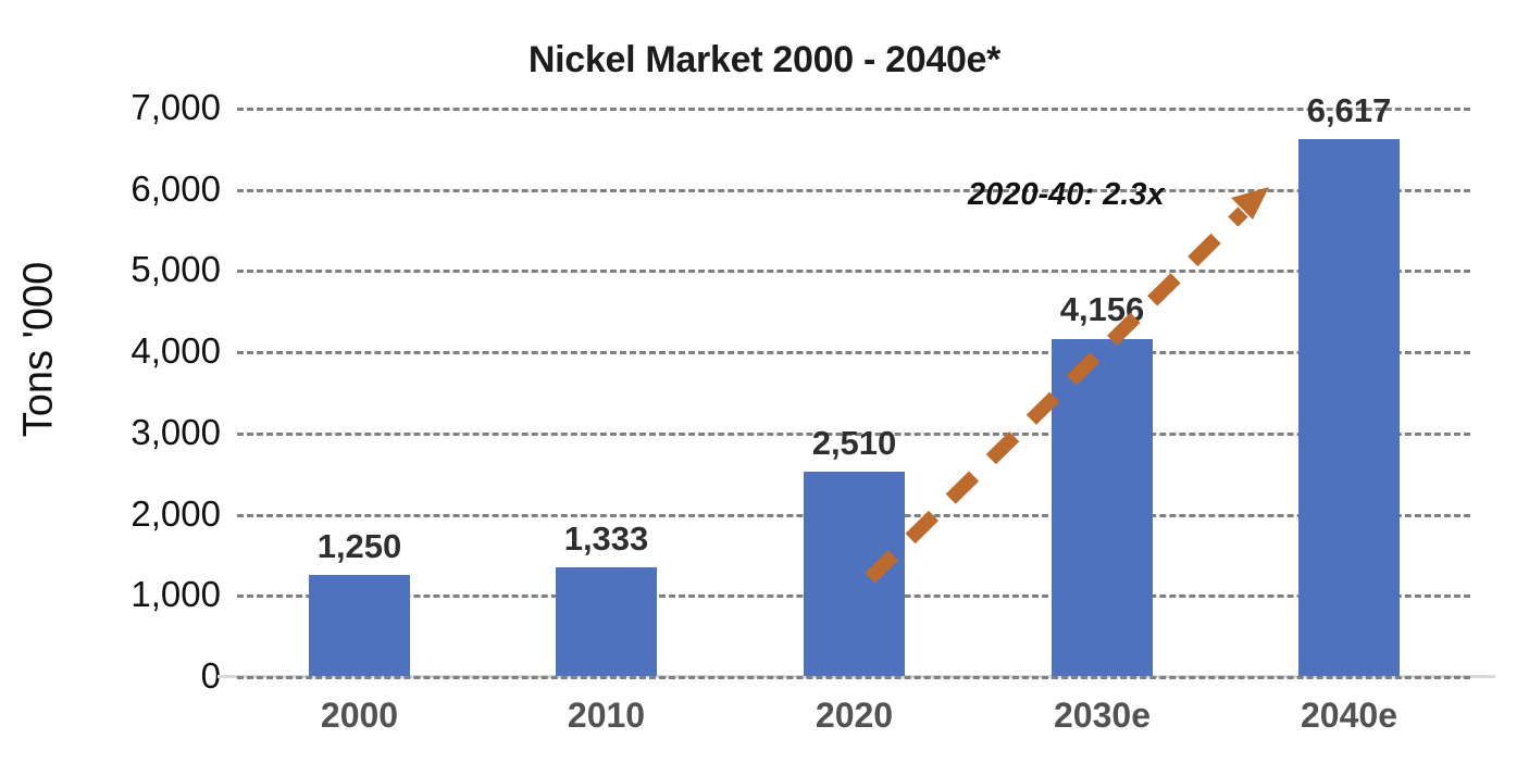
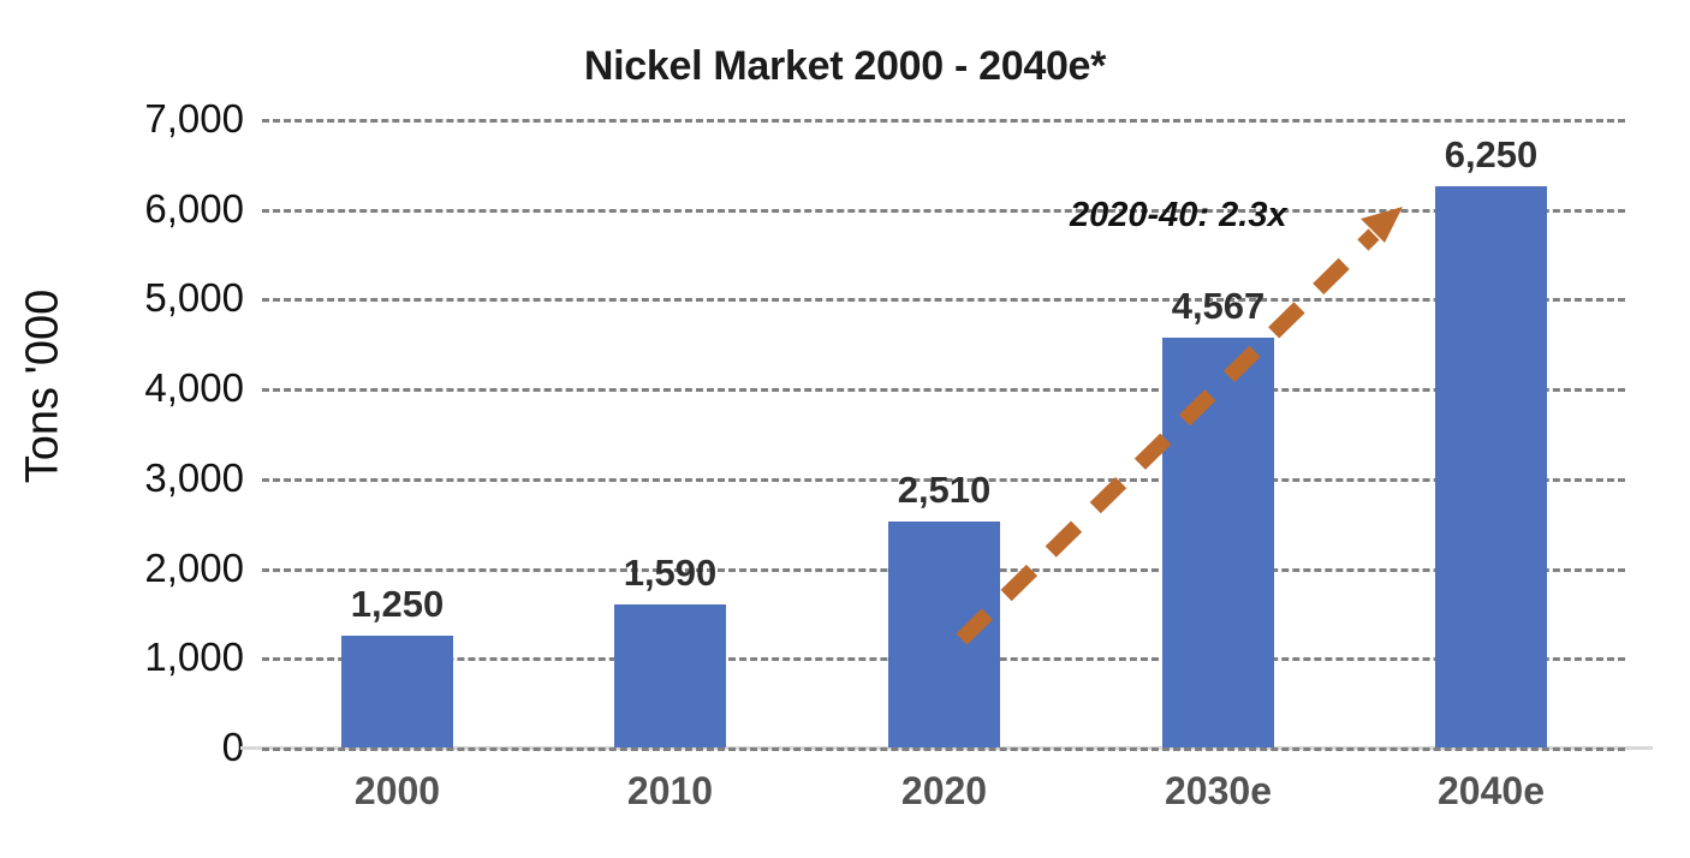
2010: 1,333 -> 1,590
2030e: 4,156 -> 4,567
2040e: 6,617 -> 6,250
